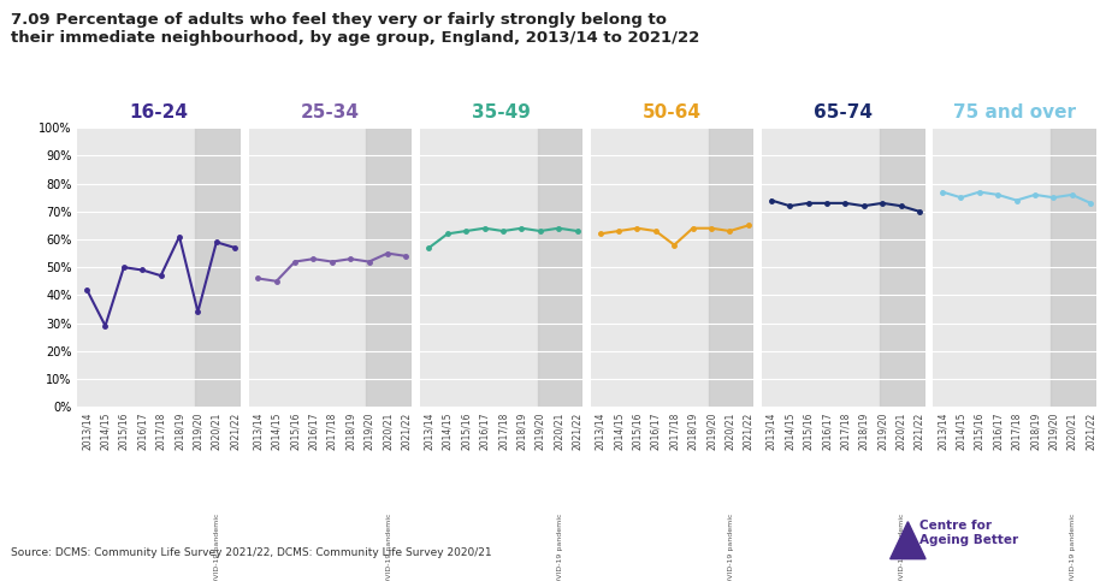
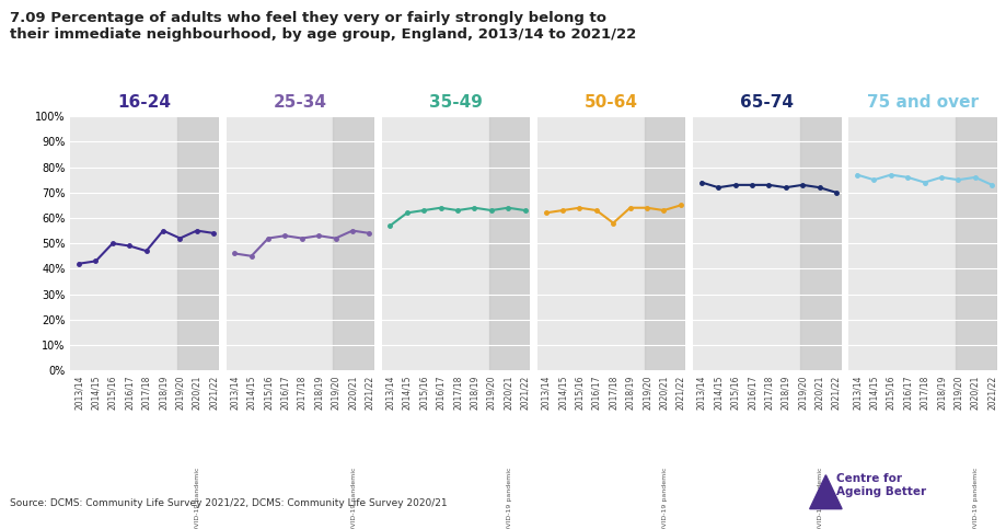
16-24/2014/15: 29% -> 43%
16-24/2018/19: 61% -> 55%
16-24/2019/20: 34% -> 52%
16-24/2020/21: 59% -> 55%
16-24/2021/22: 57% -> 54%
